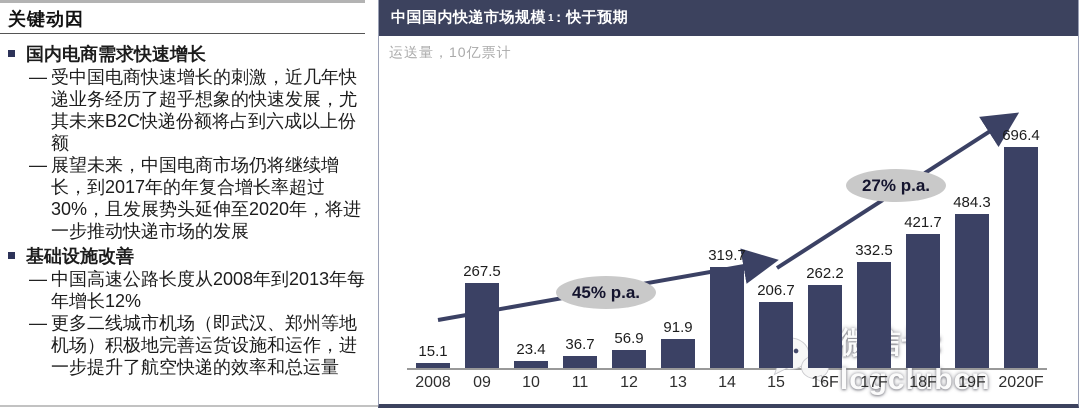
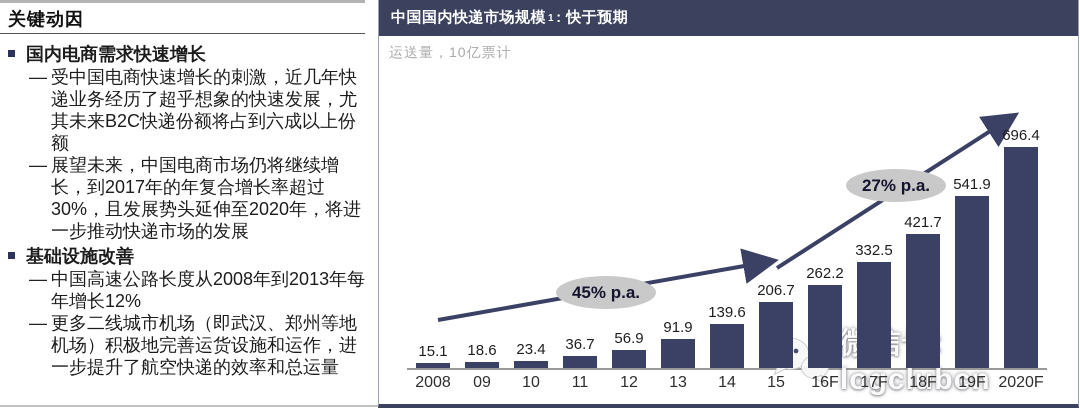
09: 267.5 -> 18.6
14: 319.7 -> 139.6
19F: 484.3 -> 541.9
